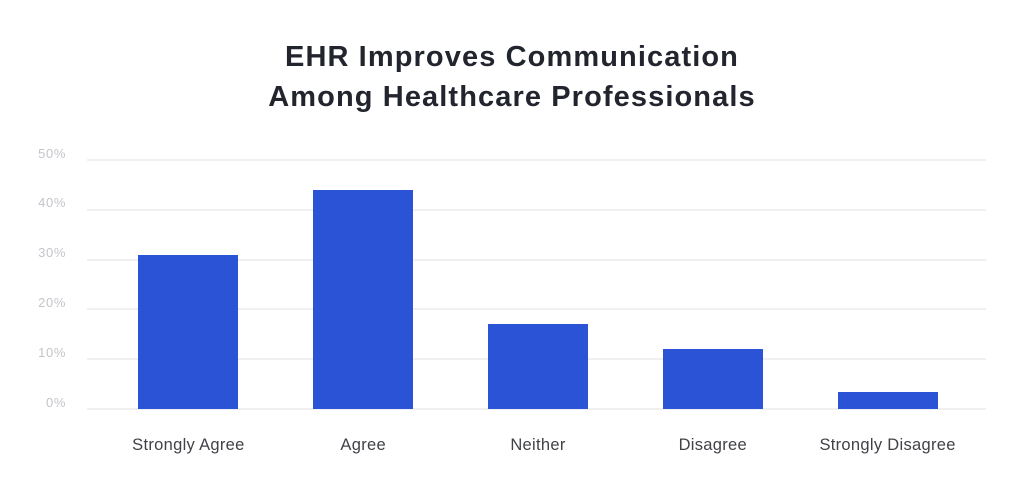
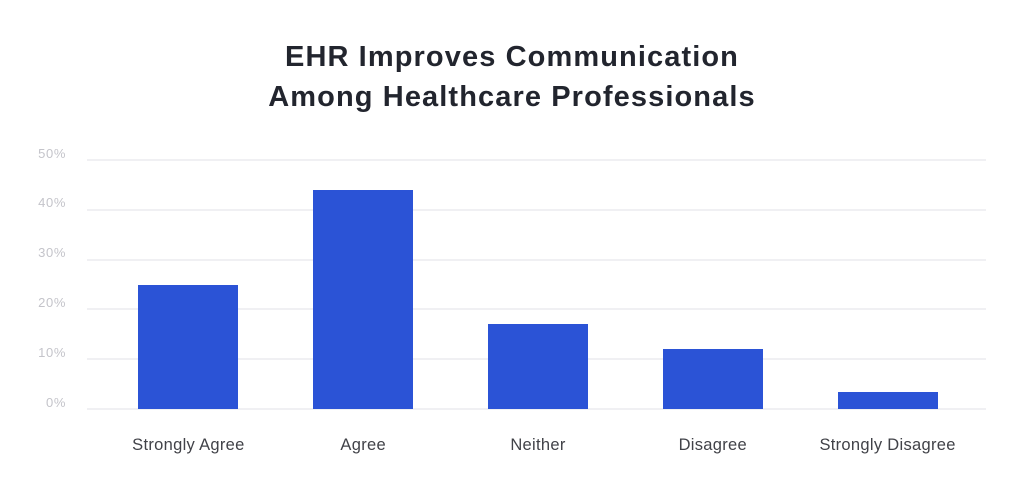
Strongly Agree: 31% -> 25%
